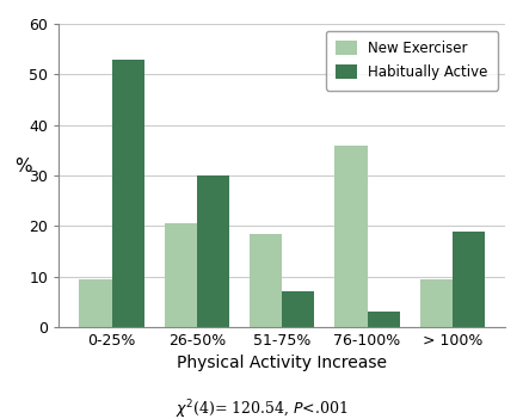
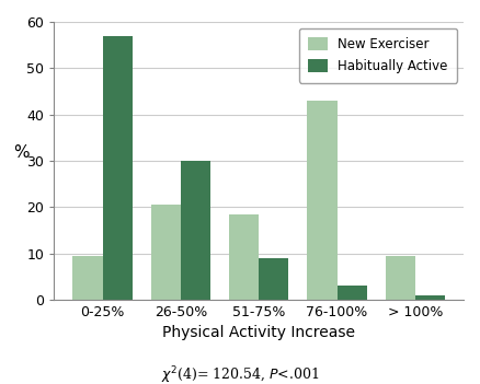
Habitually Active/0-25%: 53 -> 57
Habitually Active/51-75%: 7 -> 9
New Exerciser/76-100%: 36.0 -> 43.0
Habitually Active/> 100%: 19 -> 1
